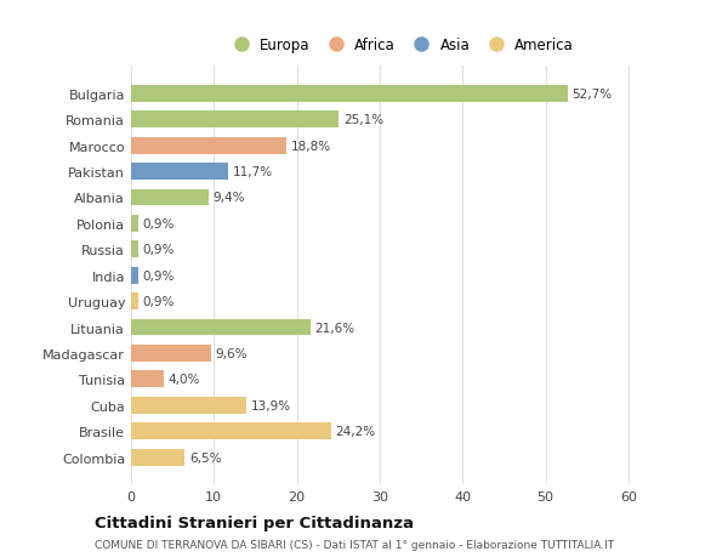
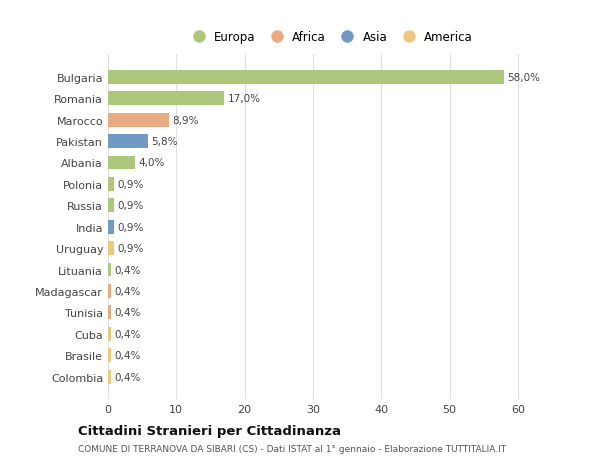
Bulgaria: 52,7% -> 58,0%
Romania: 25,1% -> 17,0%
Marocco: 18,8% -> 8,9%
Pakistan: 11,7% -> 5,8%
Albania: 9,4% -> 4,0%
Lituania: 21,6% -> 0,4%
Madagascar: 9,6% -> 0,4%
Tunisia: 4,0% -> 0,4%
Cuba: 13,9% -> 0,4%
Brasile: 24,2% -> 0,4%
Colombia: 6,5% -> 0,4%
